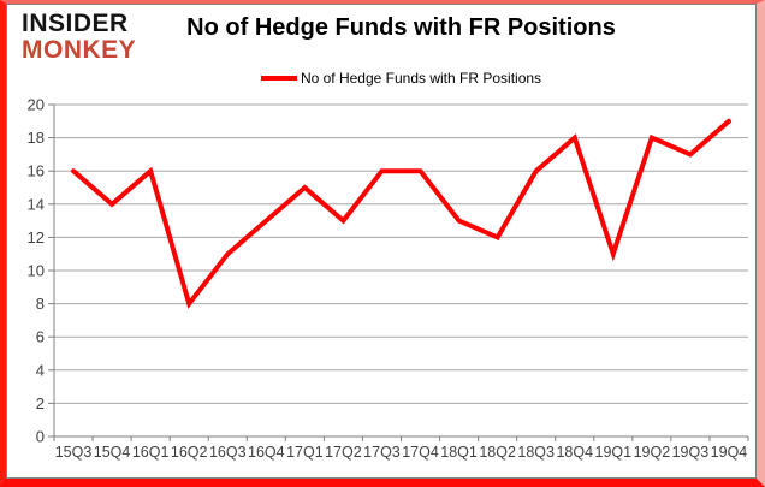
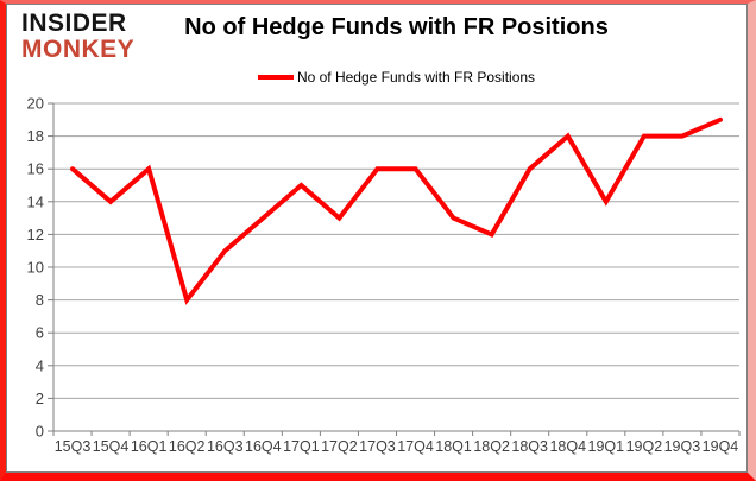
19Q1: 11 -> 14
19Q3: 17 -> 18
